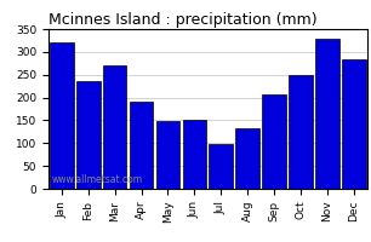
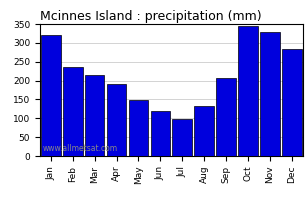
Mar: 270 -> 215
Jun: 150 -> 120
Oct: 250 -> 345
